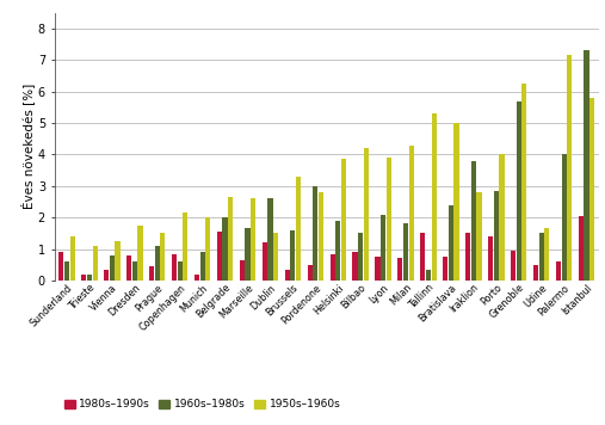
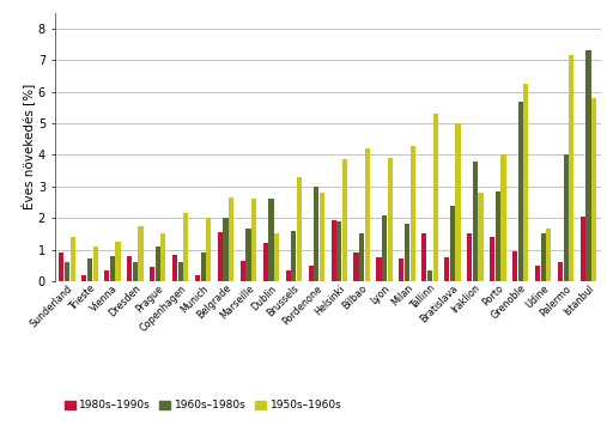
1960s–1980s/Trieste: 0.20 -> 0.70
1980s–1990s/Helsinki: 0.85 -> 1.95
